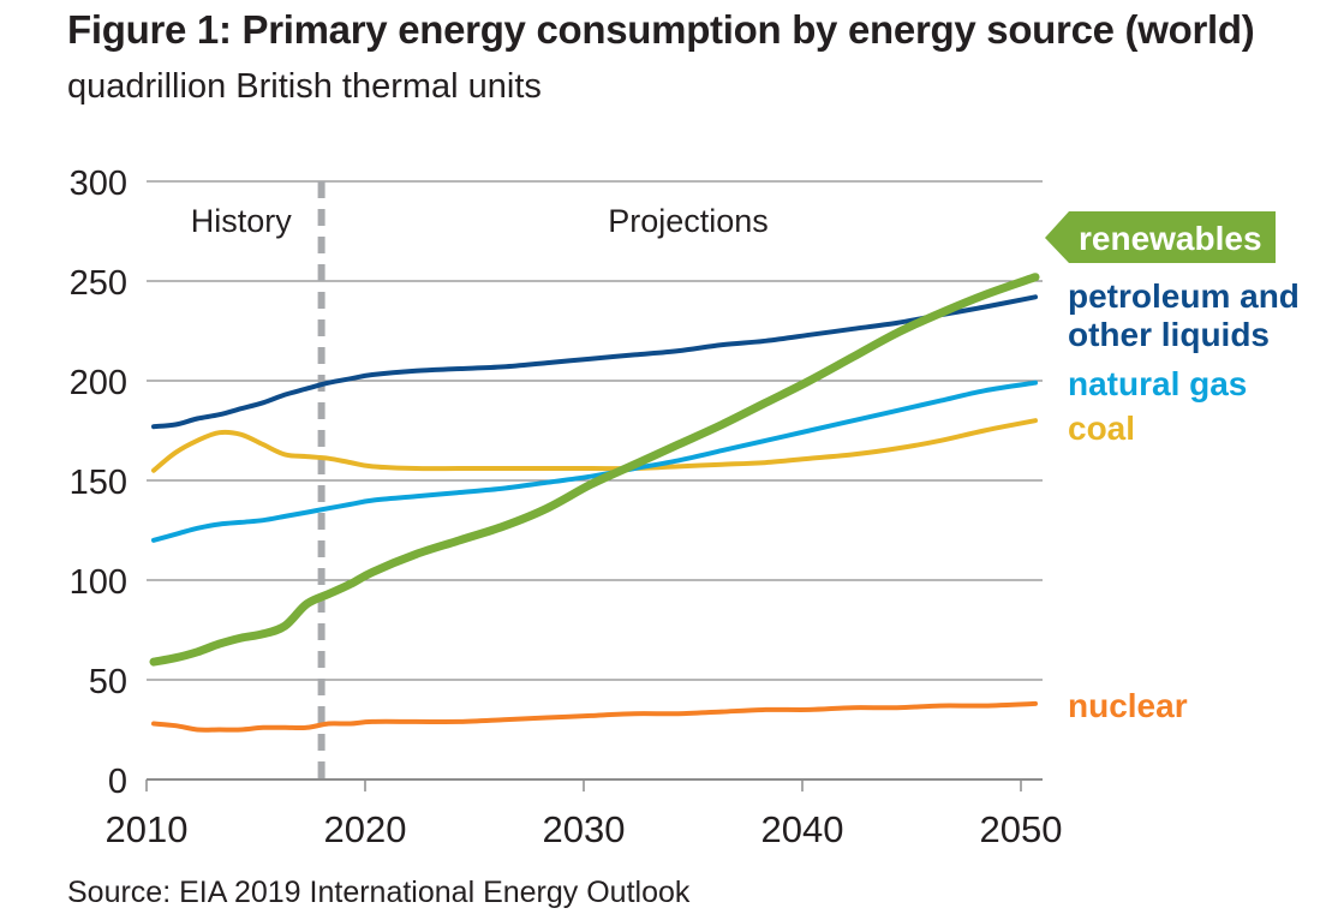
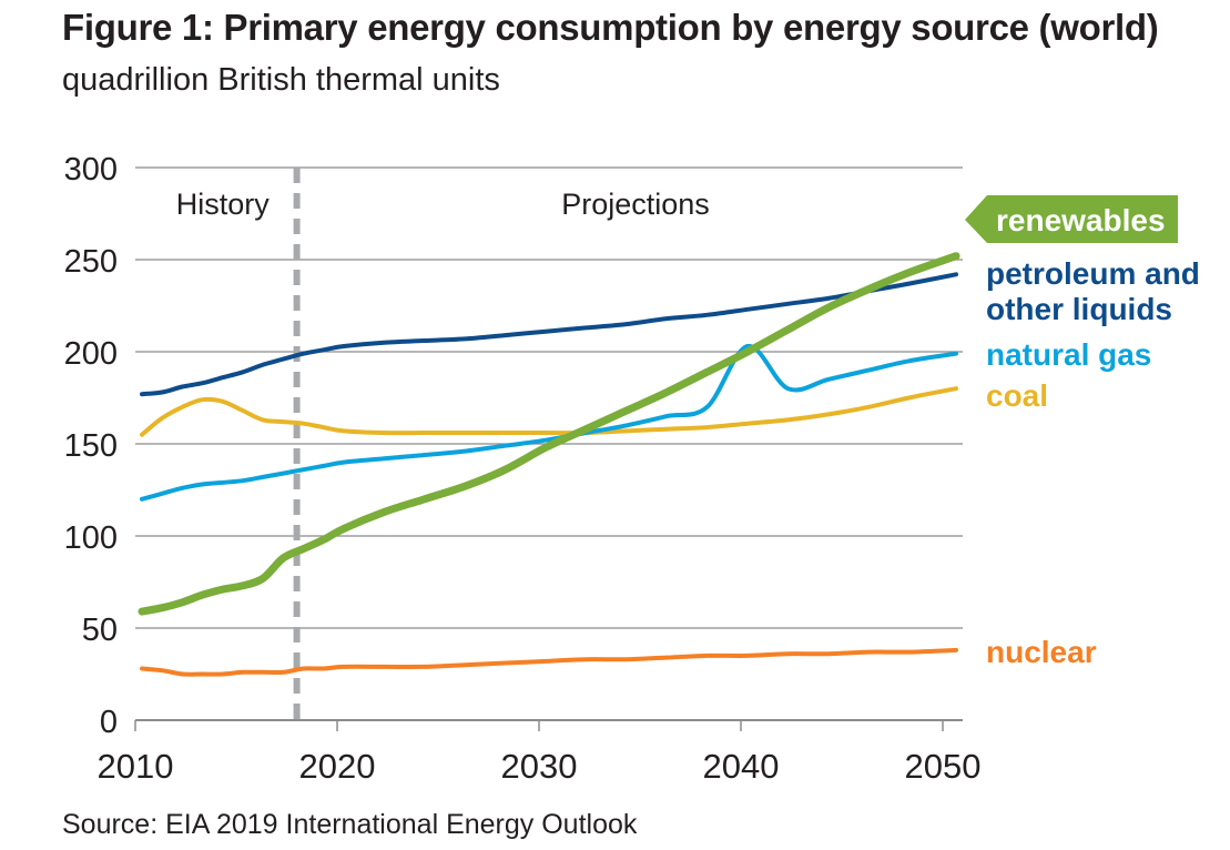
natural gas/2040: 175 -> 203
